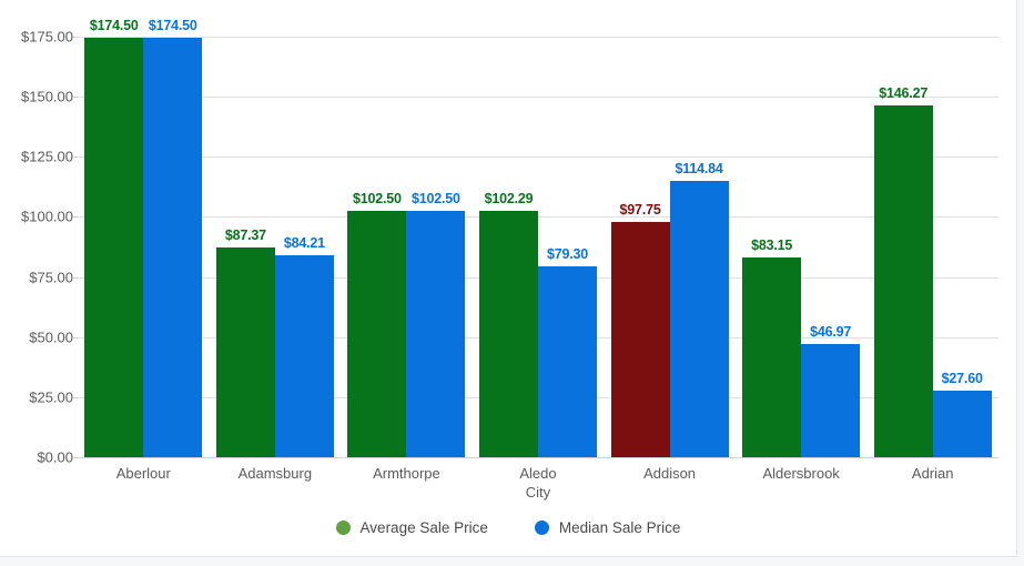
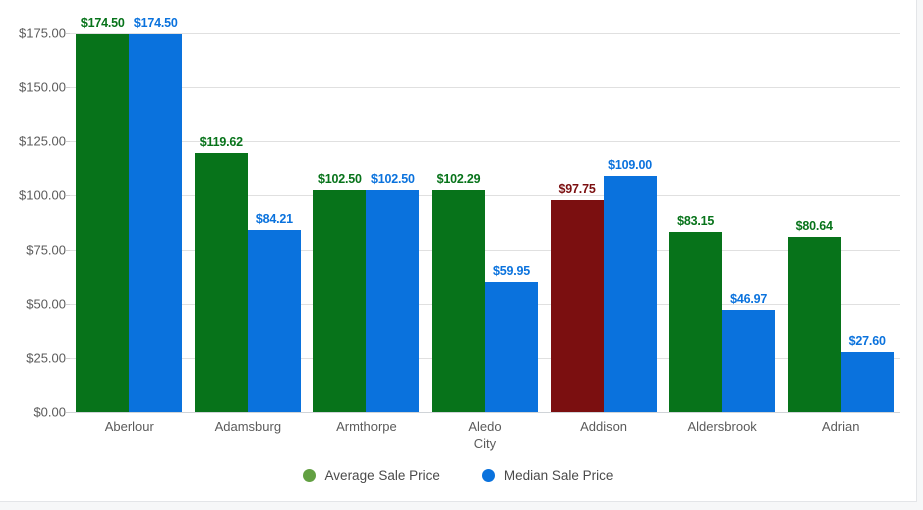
Average Sale Price/Adamsburg: $87.37 -> $119.62
Median Sale Price/Aledo City: $79.30 -> $59.95
Median Sale Price/Addison: $114.84 -> $109.00
Average Sale Price/Adrian: $146.27 -> $80.64
